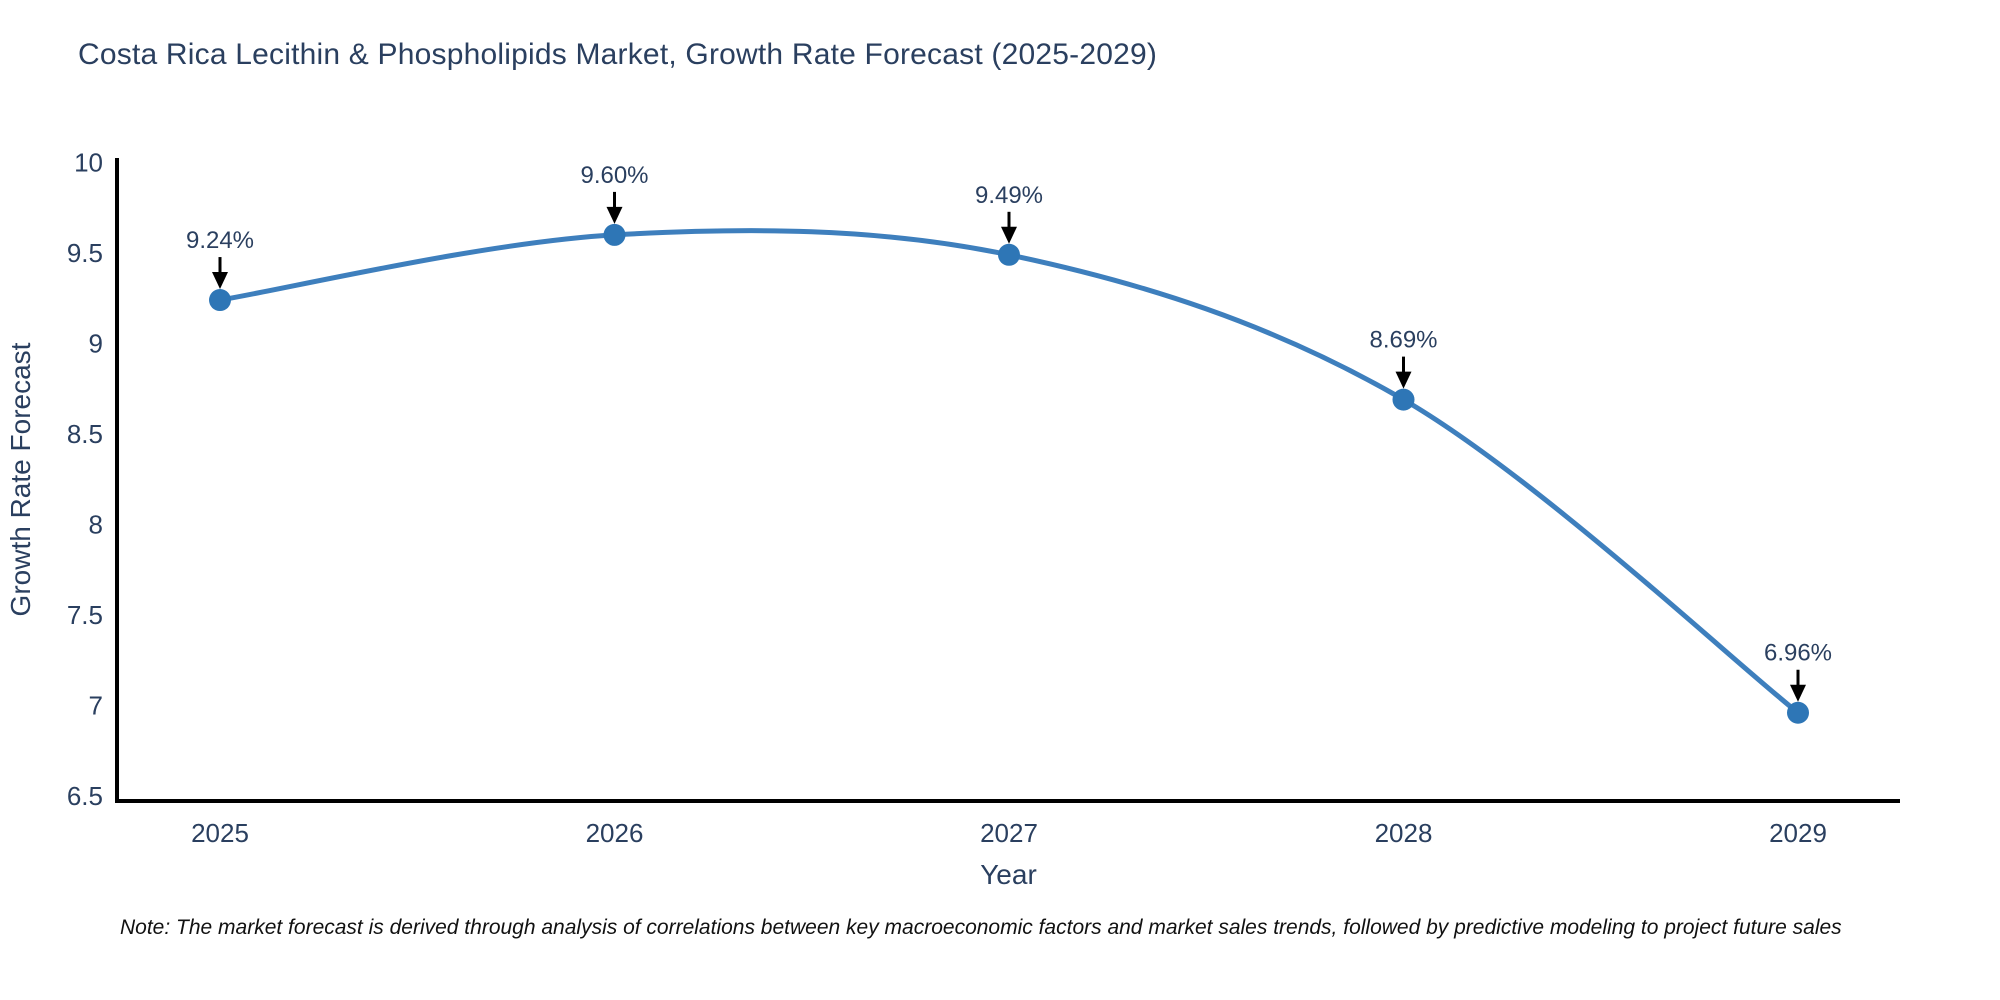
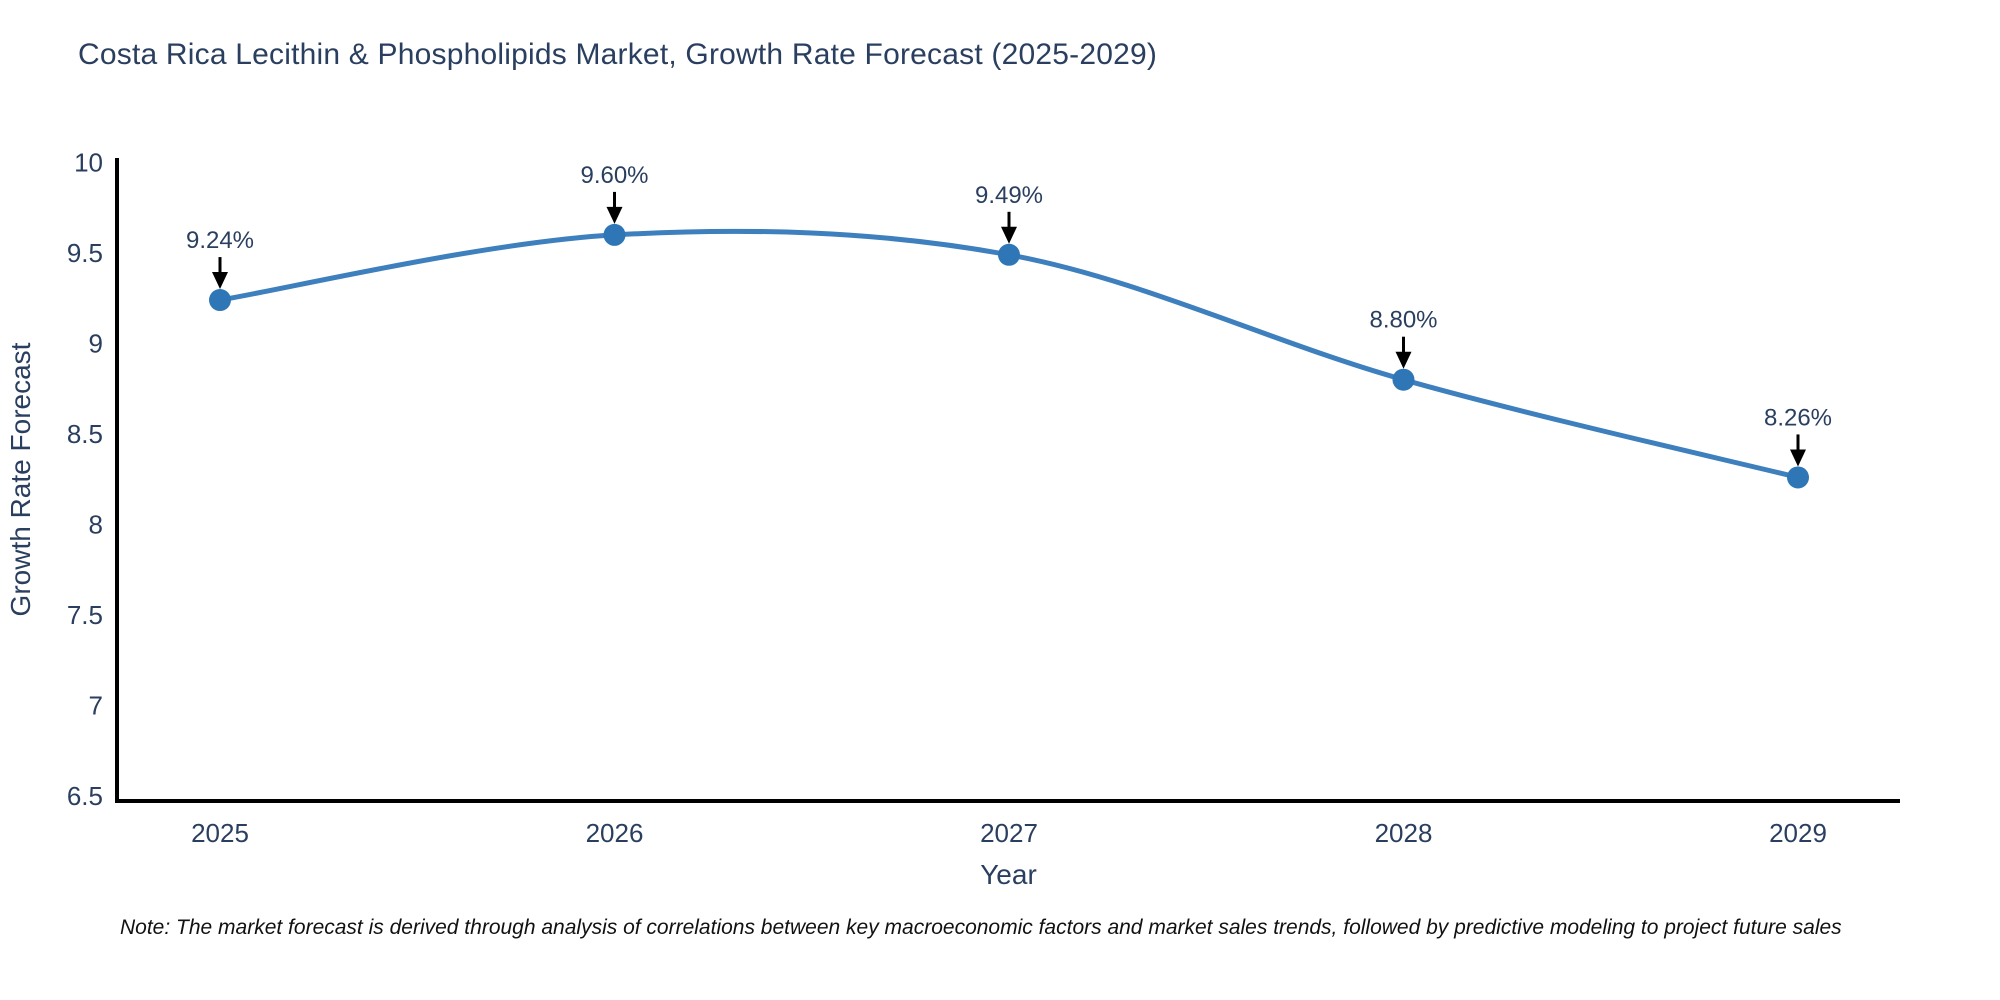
2028: 8.69% -> 8.80%
2029: 6.96% -> 8.26%
